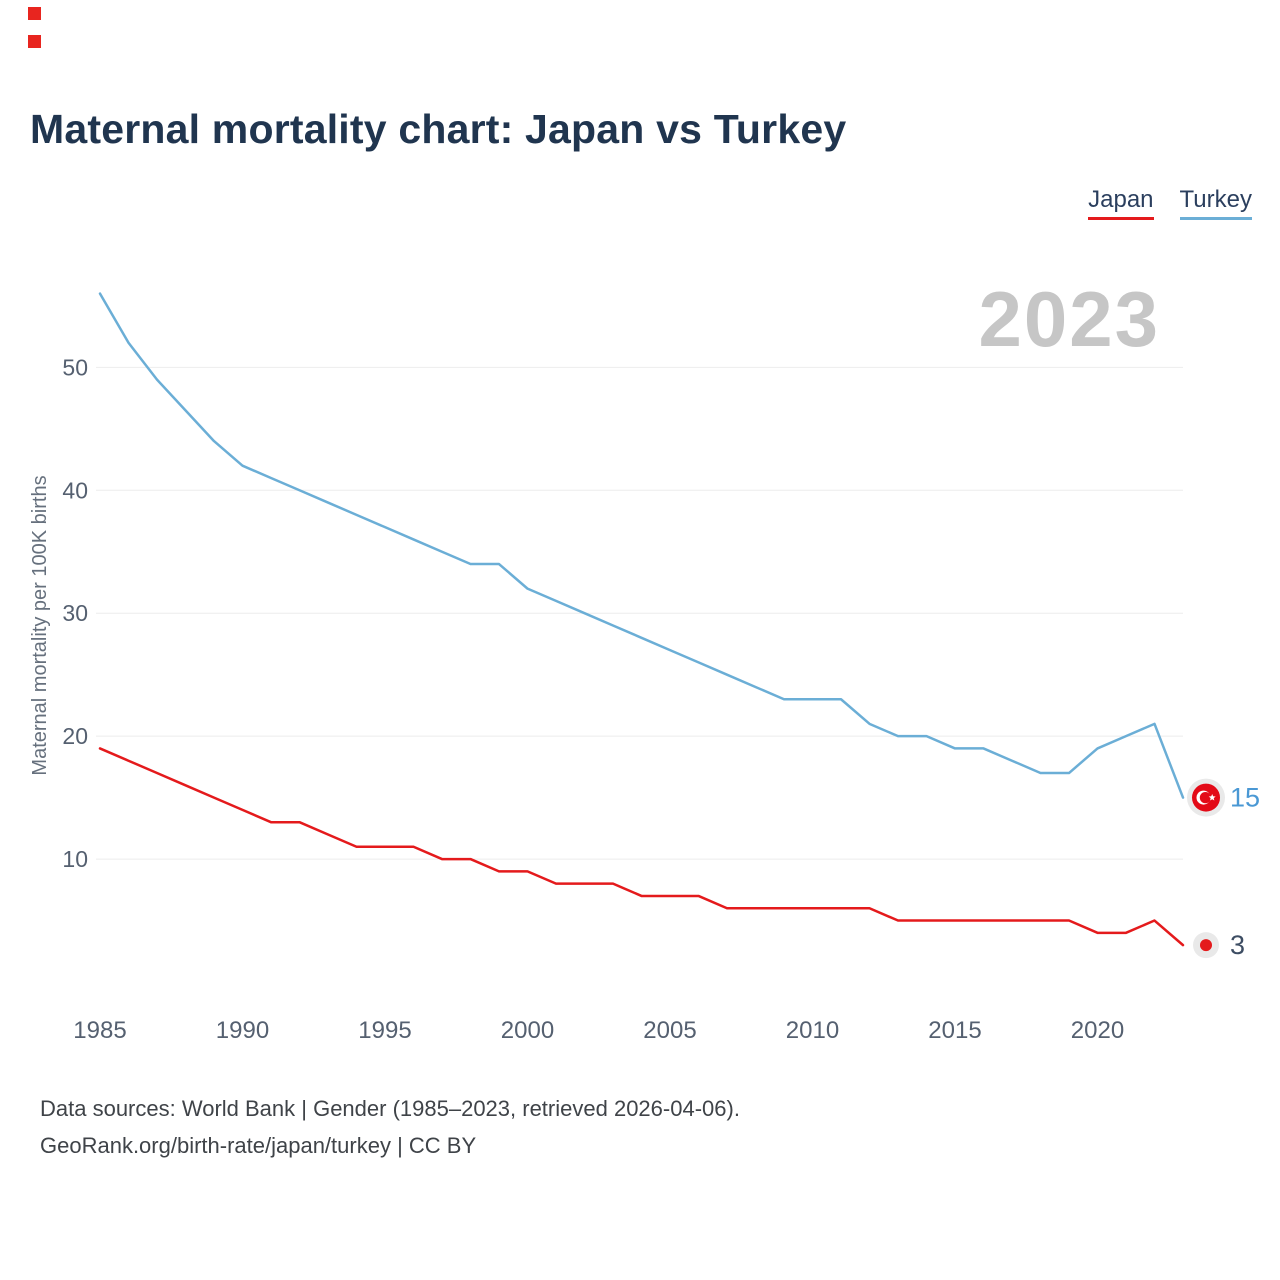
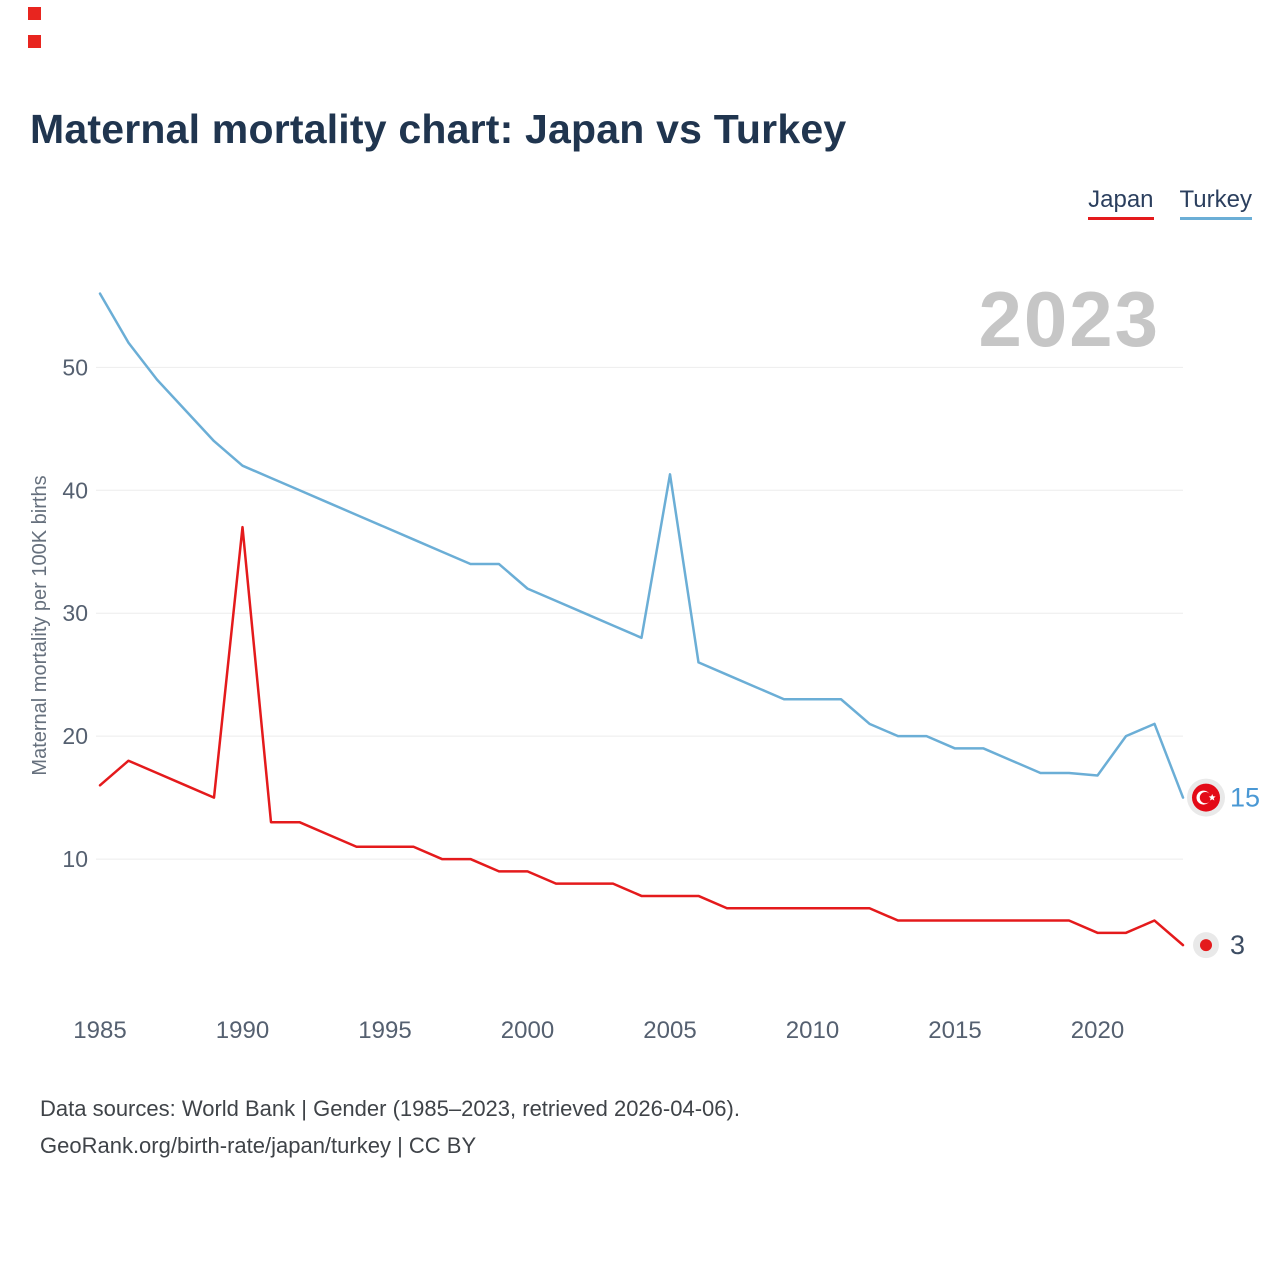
Japan/1985: 19 -> 16
Japan/1990: 14 -> 37
Turkey/2005: 27.0 -> 41.3
Turkey/2020: 19.0 -> 16.8
